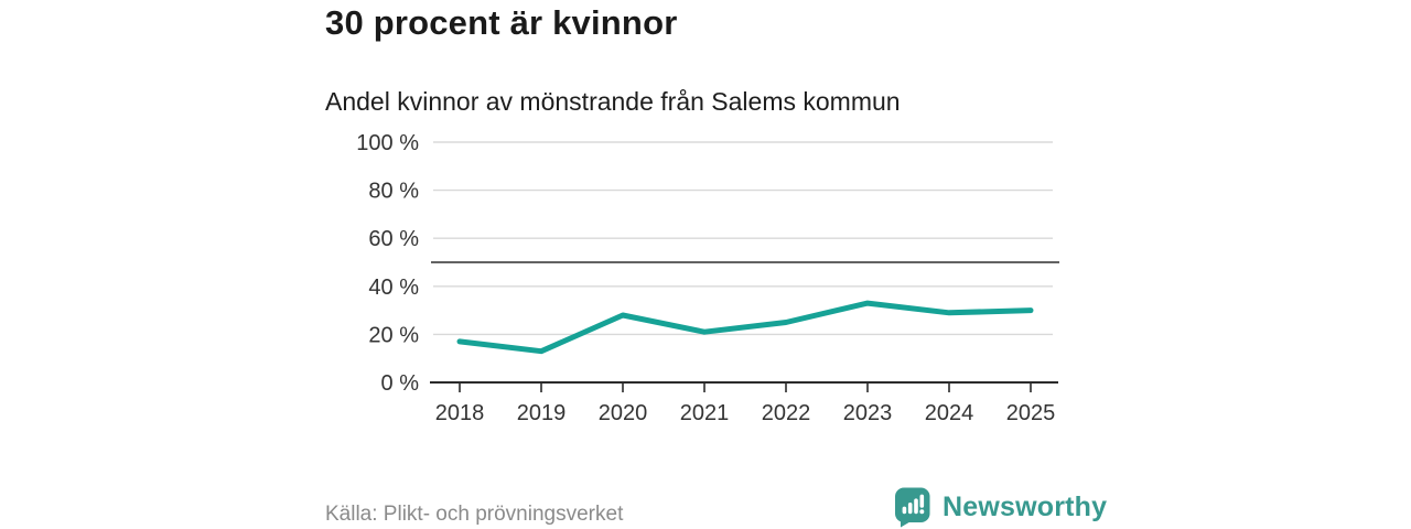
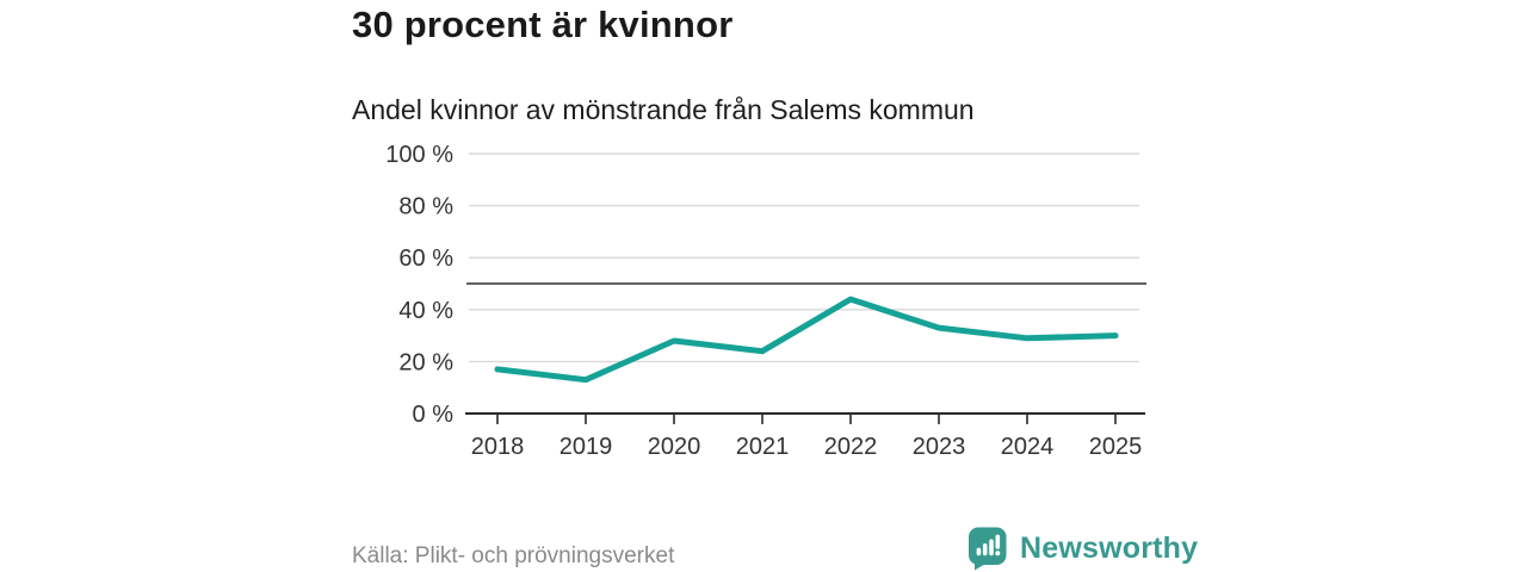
2021: 21% -> 24%
2022: 25% -> 44%
